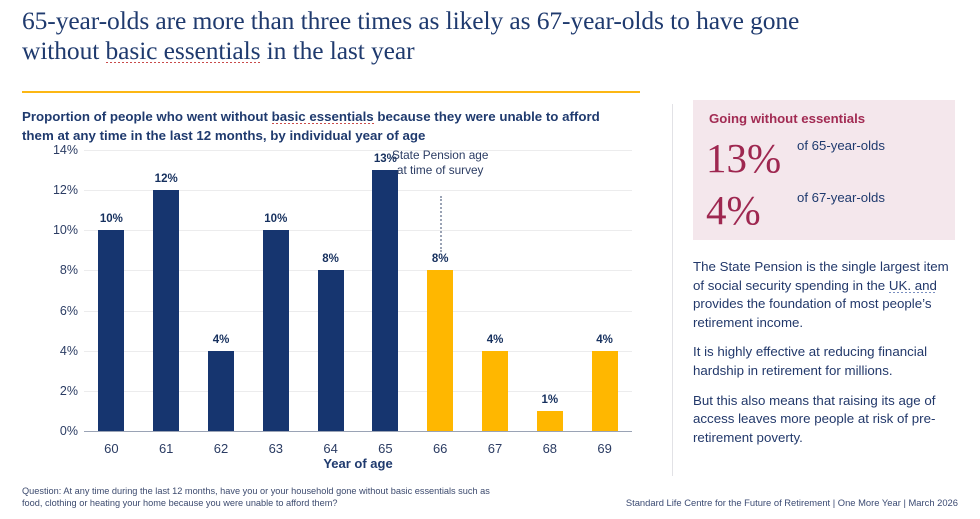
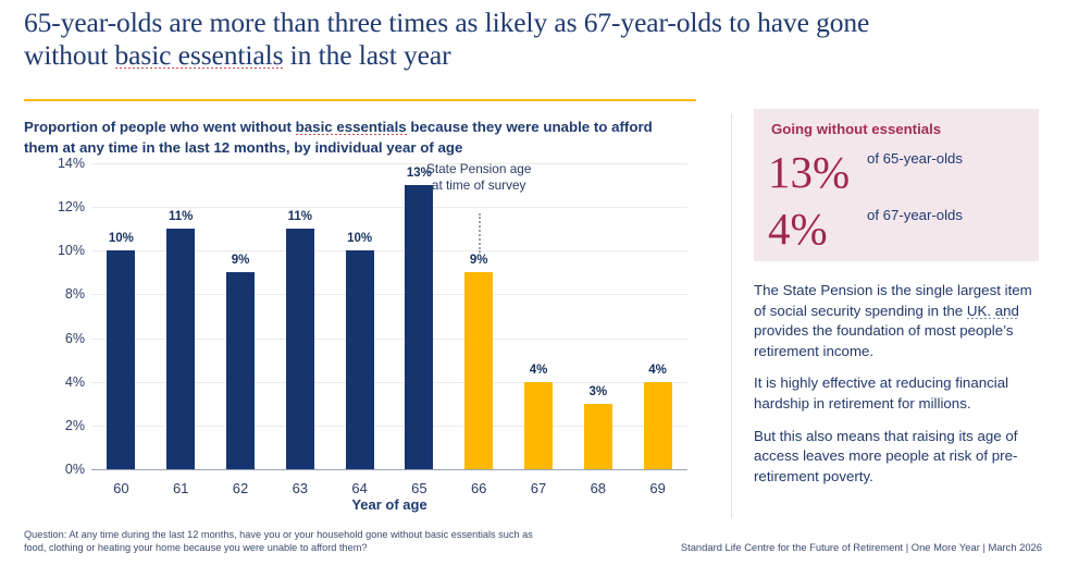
61: 12% -> 11%
62: 4% -> 9%
63: 10% -> 11%
64: 8% -> 10%
66: 8% -> 9%
68: 1% -> 3%
